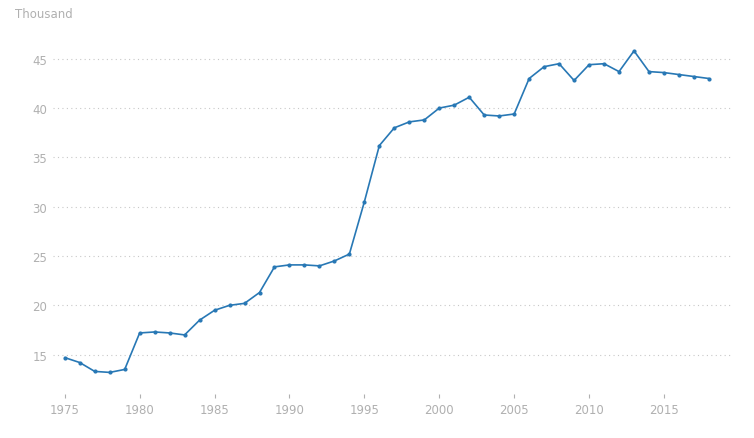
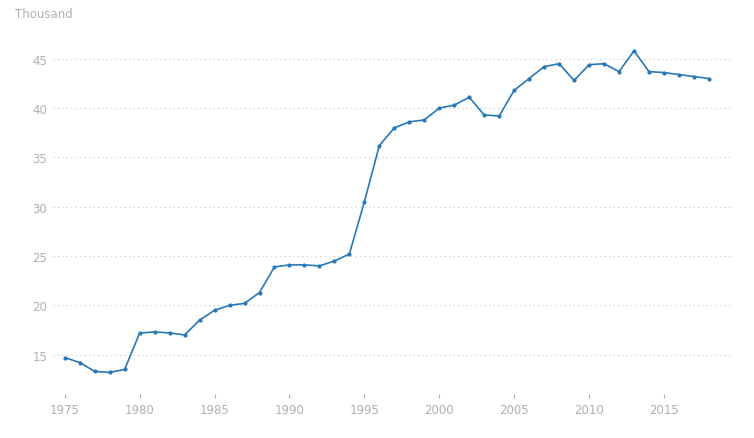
2005: 39.4 -> 41.8
